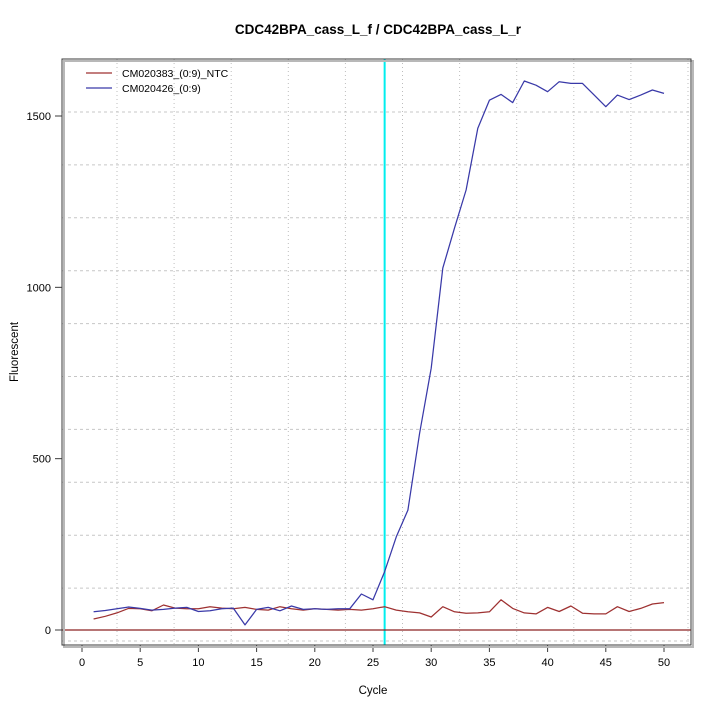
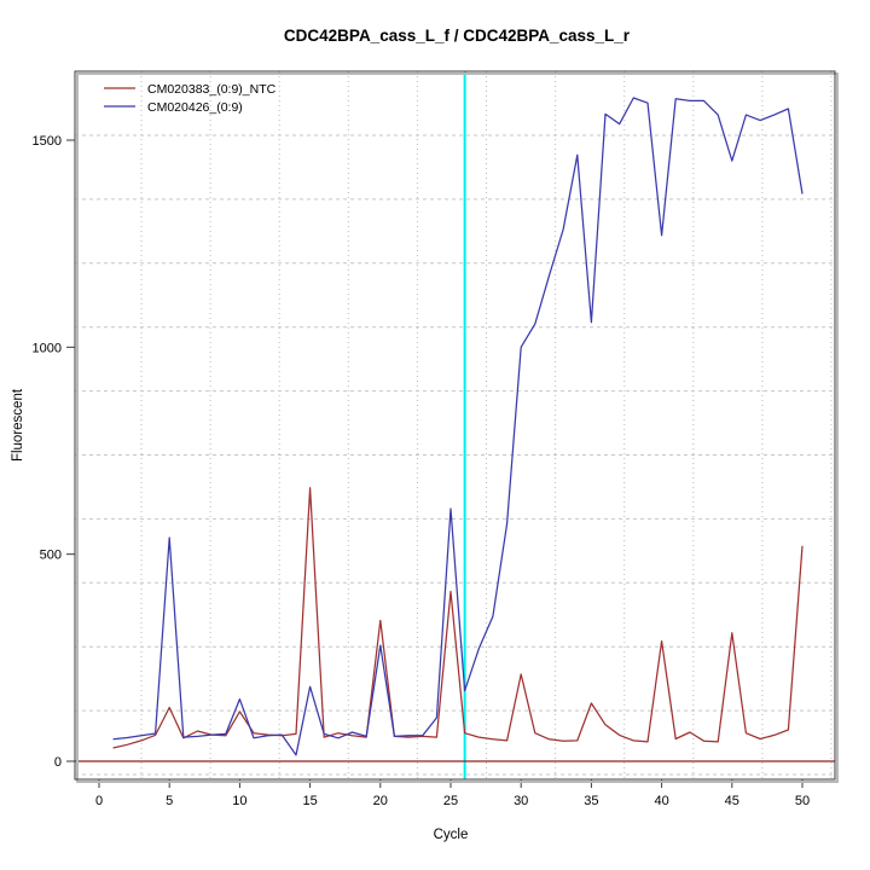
CM020383_(0:9)_NTC/5: 60 -> 130
CM020426_(0:9)/5: 60 -> 540
CM020383_(0:9)_NTC/10: 60 -> 120
CM020426_(0:9)/10: 50 -> 150
CM020383_(0:9)_NTC/15: 60 -> 660
CM020426_(0:9)/15: 60 -> 180
CM020383_(0:9)_NTC/20: 60 -> 340
CM020426_(0:9)/20: 60 -> 280
CM020383_(0:9)_NTC/25: 60 -> 410
CM020426_(0:9)/25: 90 -> 610
CM020383_(0:9)_NTC/30: 40 -> 210
CM020426_(0:9)/30: 760 -> 1000
CM020383_(0:9)_NTC/35: 50 -> 140
CM020426_(0:9)/35: 1550 -> 1060
CM020383_(0:9)_NTC/40: 70 -> 290
CM020426_(0:9)/40: 1570 -> 1270
CM020383_(0:9)_NTC/45: 50 -> 310
CM020426_(0:9)/45: 1530 -> 1450
CM020383_(0:9)_NTC/50: 80 -> 520
CM020426_(0:9)/50: 1570 -> 1370
